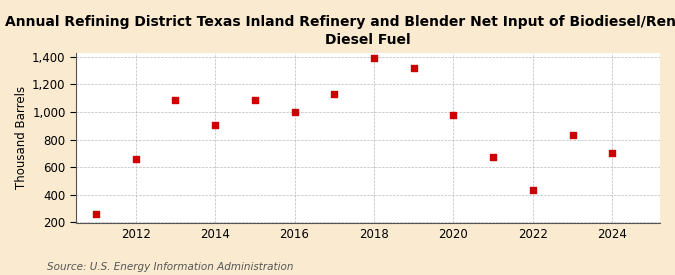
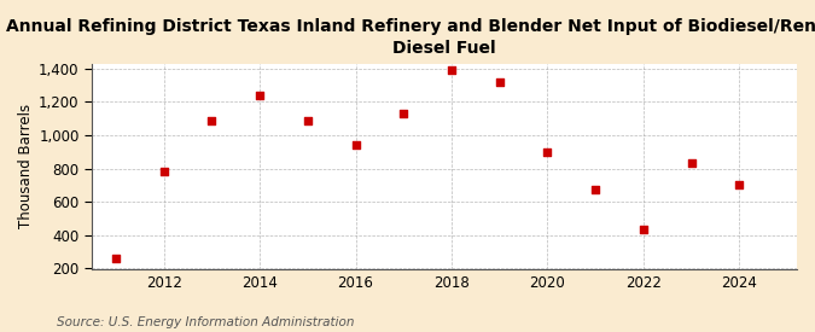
2012: 660 -> 780
2014: 900 -> 1,240
2016: 1,000 -> 940
2020: 980 -> 900
